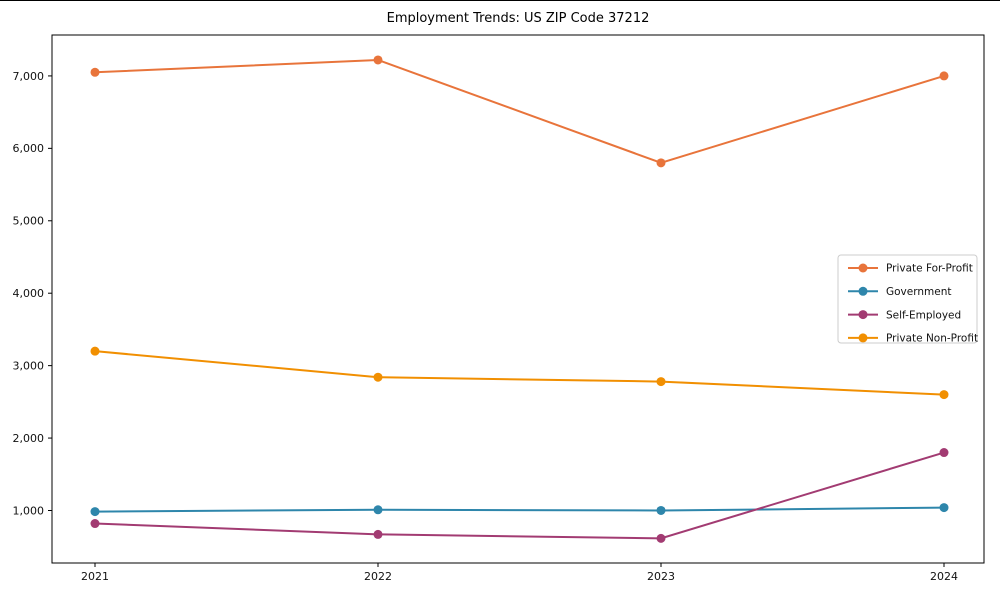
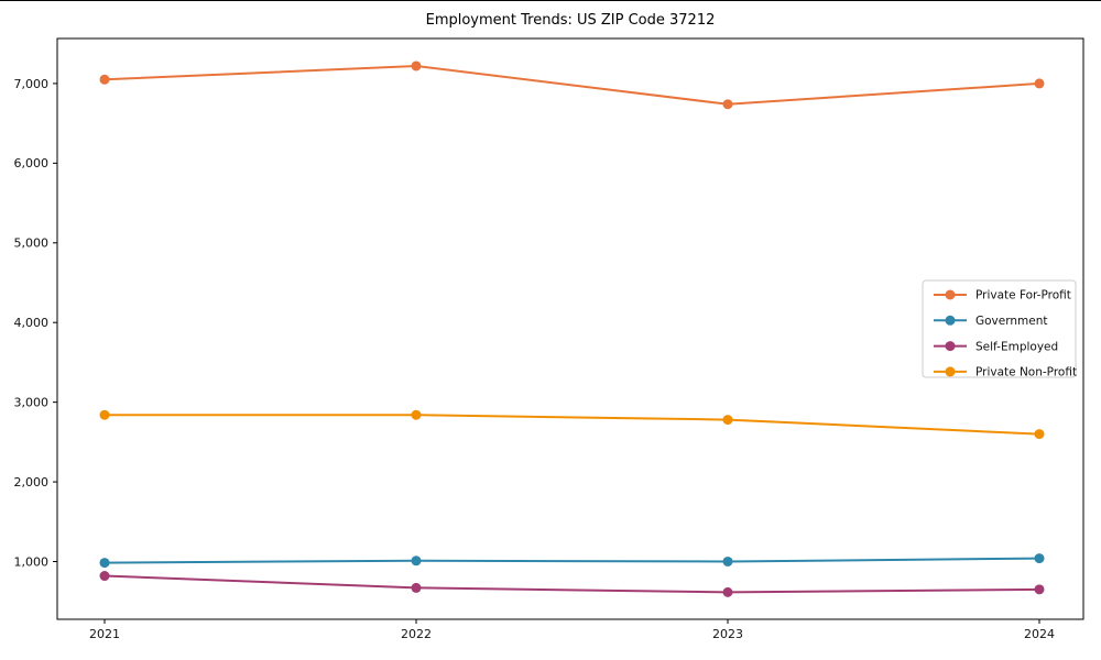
Private Non-Profit/2021: 3200 -> 2800
Private For-Profit/2023: 5800 -> 6700
Self-Employed/2024: 1800 -> 600
